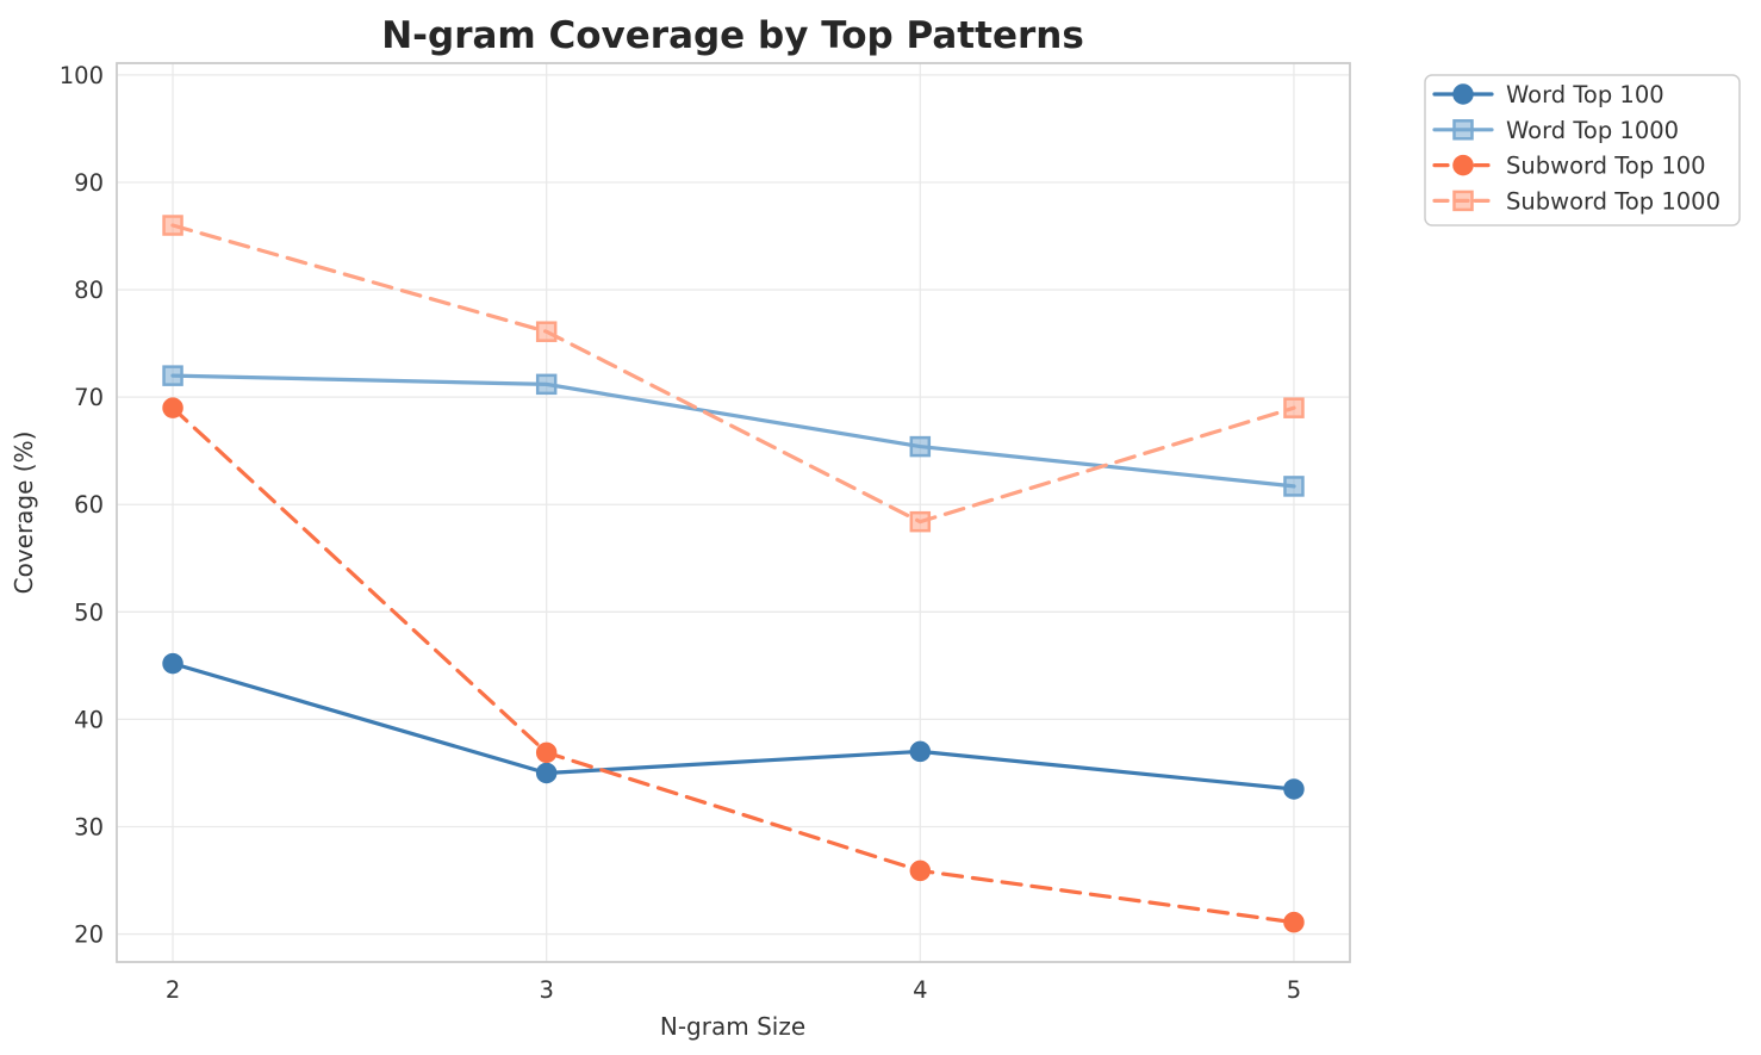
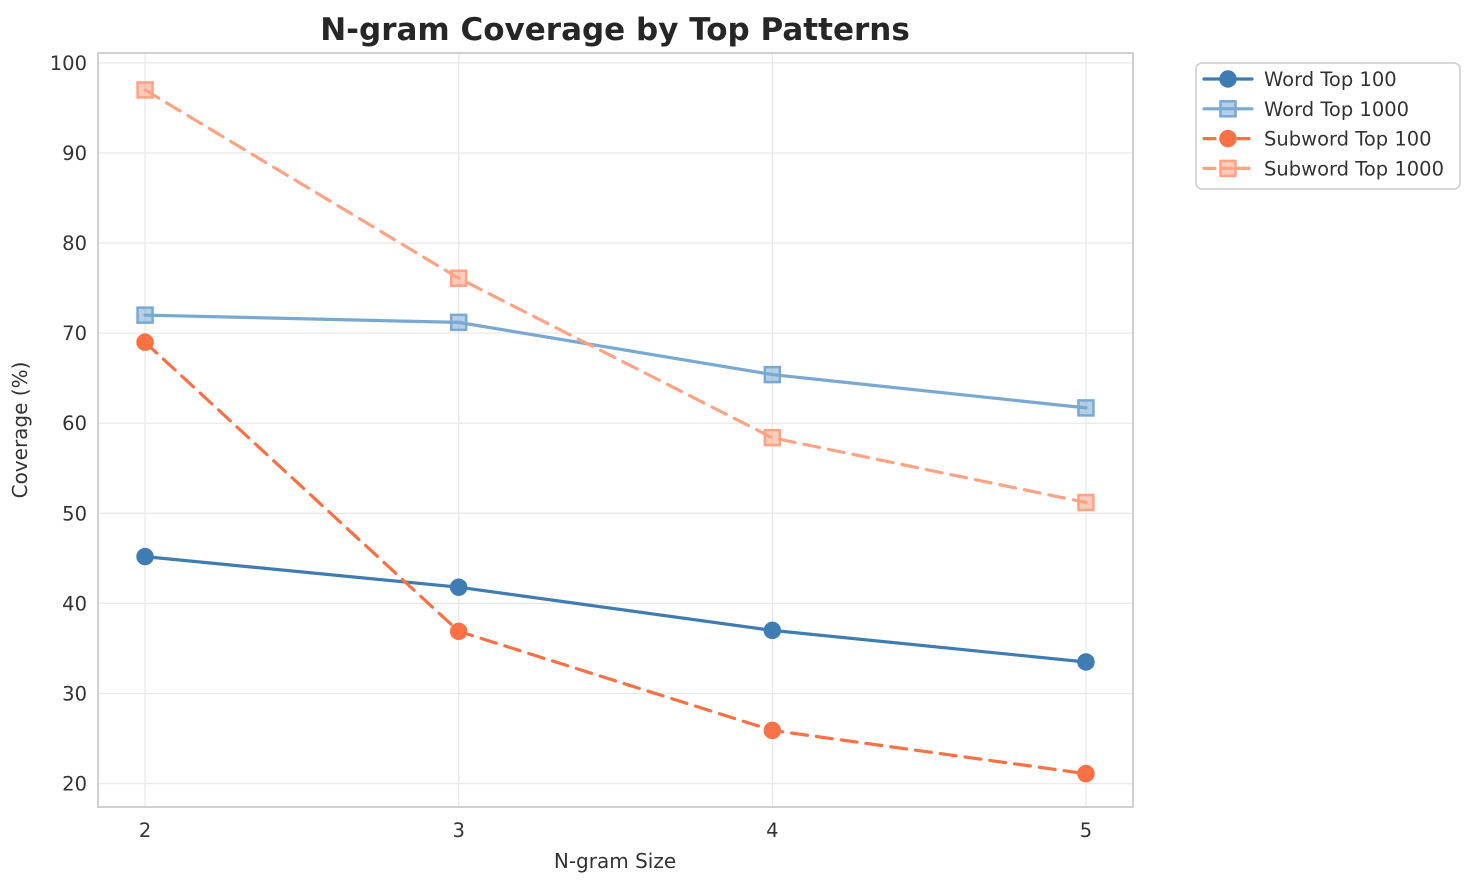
Subword Top 1000/2: 86 -> 97
Word Top 100/3: 35 -> 42
Subword Top 1000/5: 69 -> 51
